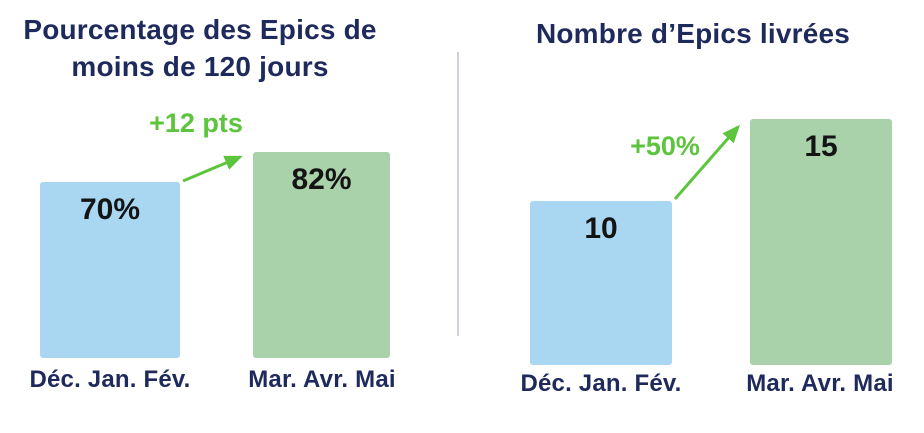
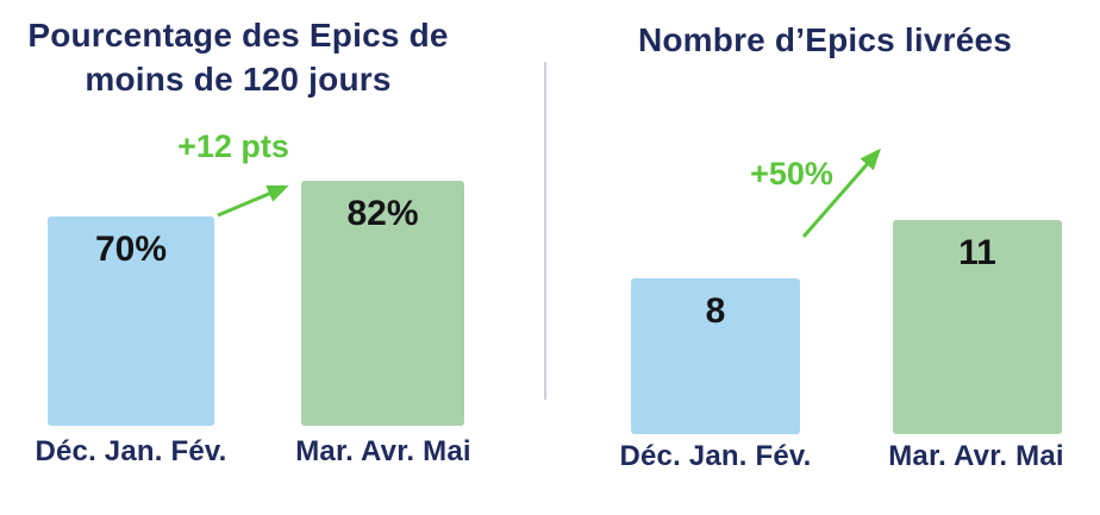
Nombre d’Epics livrées/Déc. Jan. Fév.: 10 -> 8
Nombre d’Epics livrées/Mar. Avr. Mai: 15 -> 11
